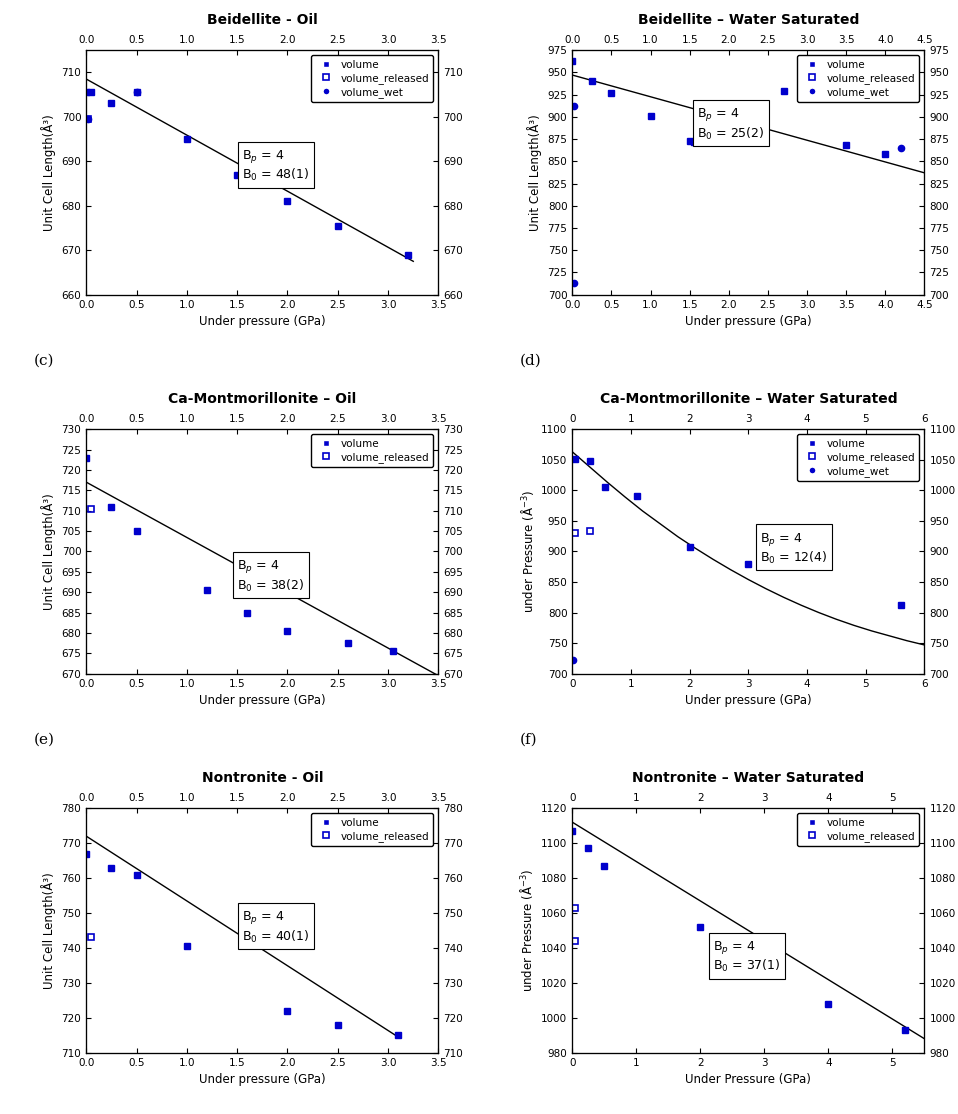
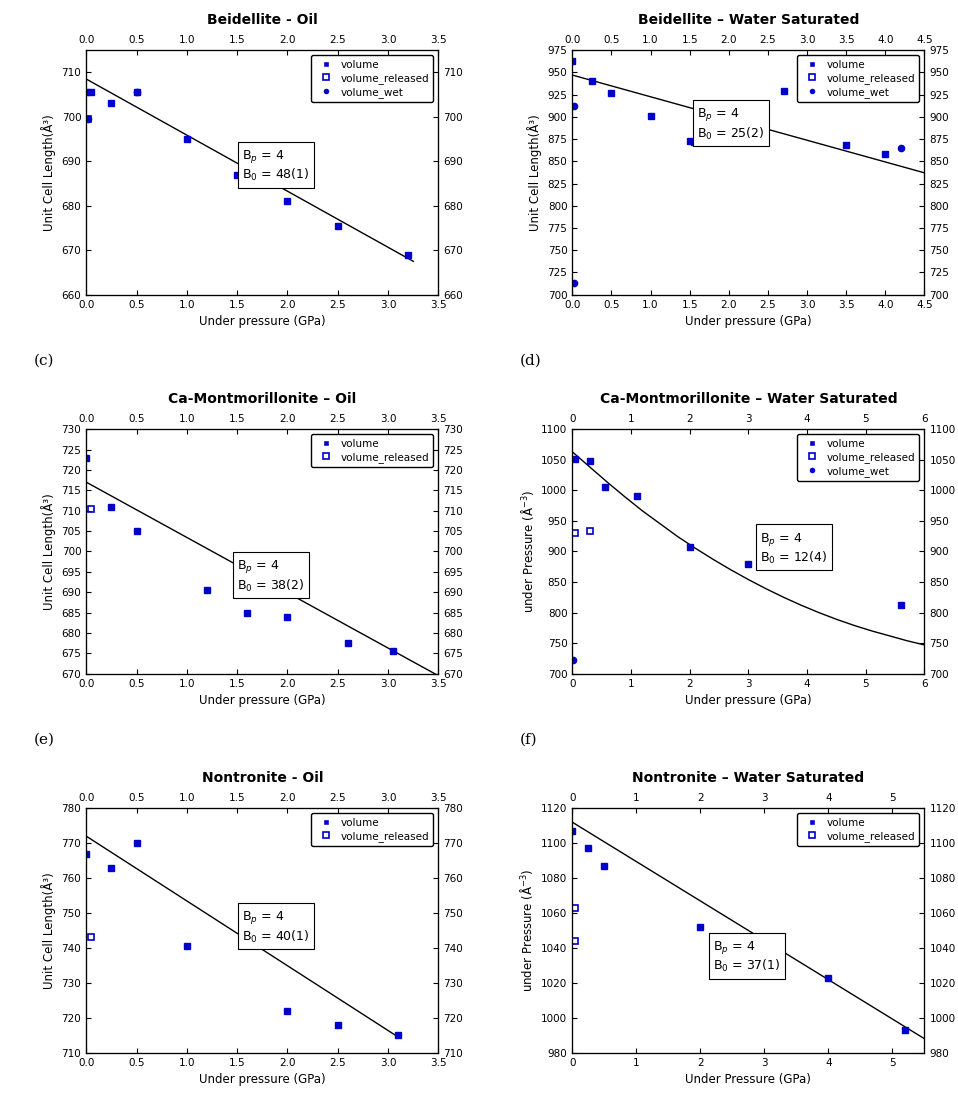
Ca-Montmorillonite – Oil/2.0: 680.5 -> 684.0
Nontronite - Oil/0.5: 761.0 -> 770.0
Nontronite – Water Saturated/4: 1008 -> 1023
